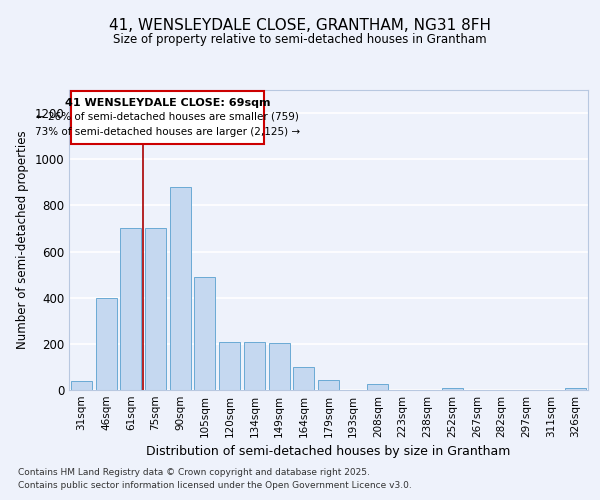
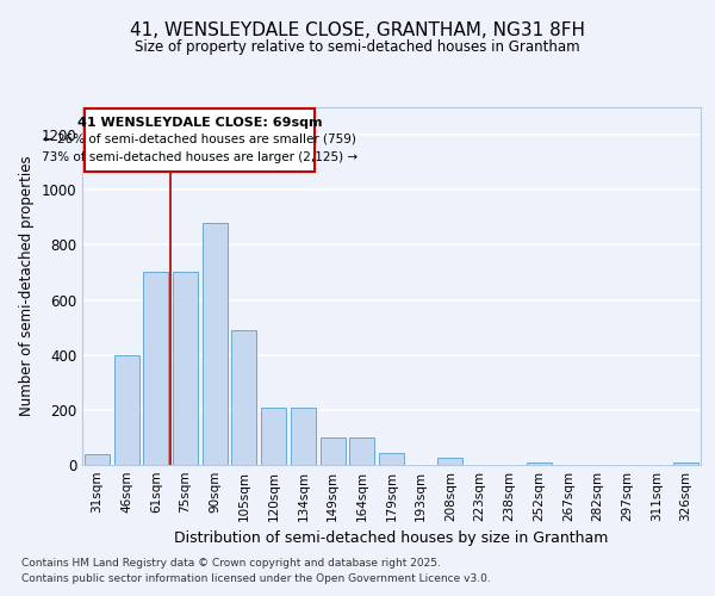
149sqm: 205 -> 100
